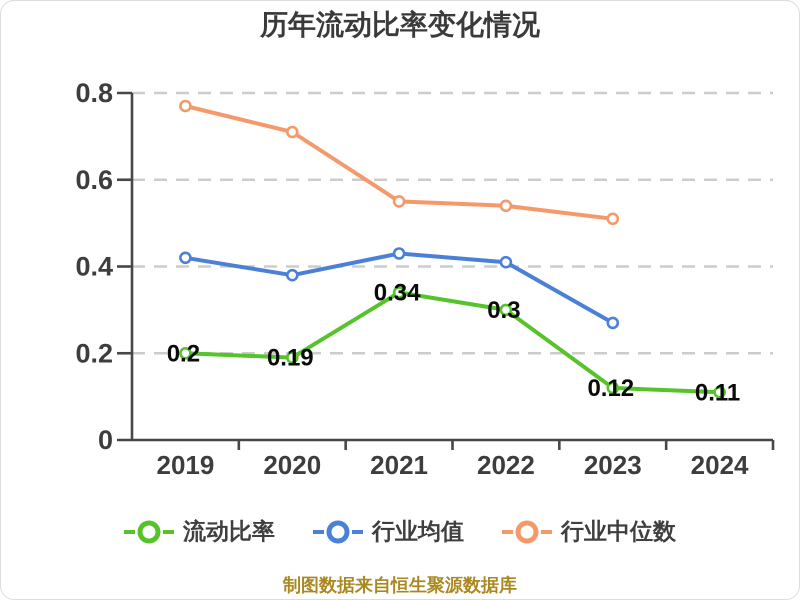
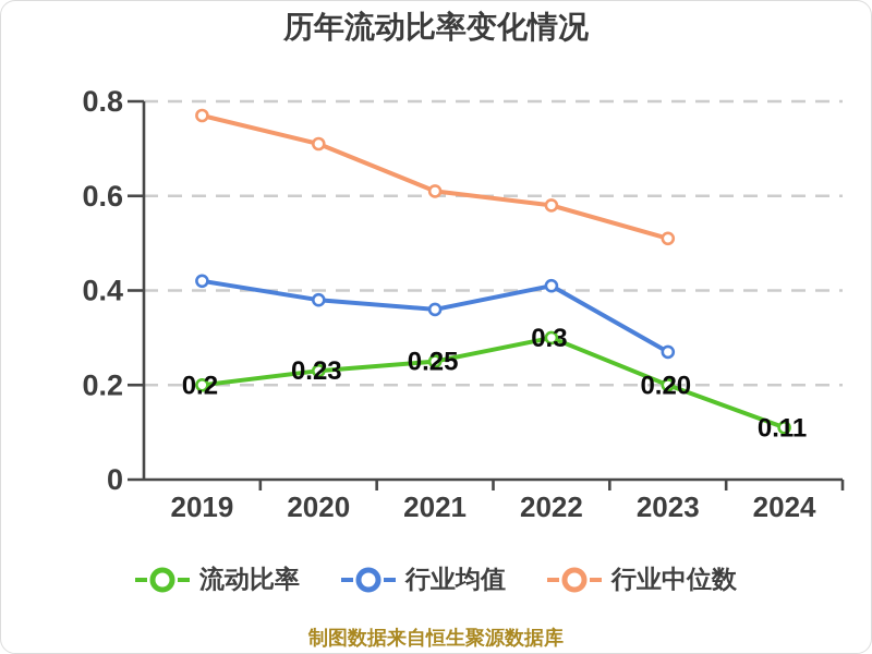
流动比率/2020: 0.19 -> 0.23
流动比率/2021: 0.34 -> 0.25
行业均值/2021: 0.43 -> 0.36
行业中位数/2021: 0.55 -> 0.61
行业中位数/2022: 0.54 -> 0.58
流动比率/2023: 0.12 -> 0.20
